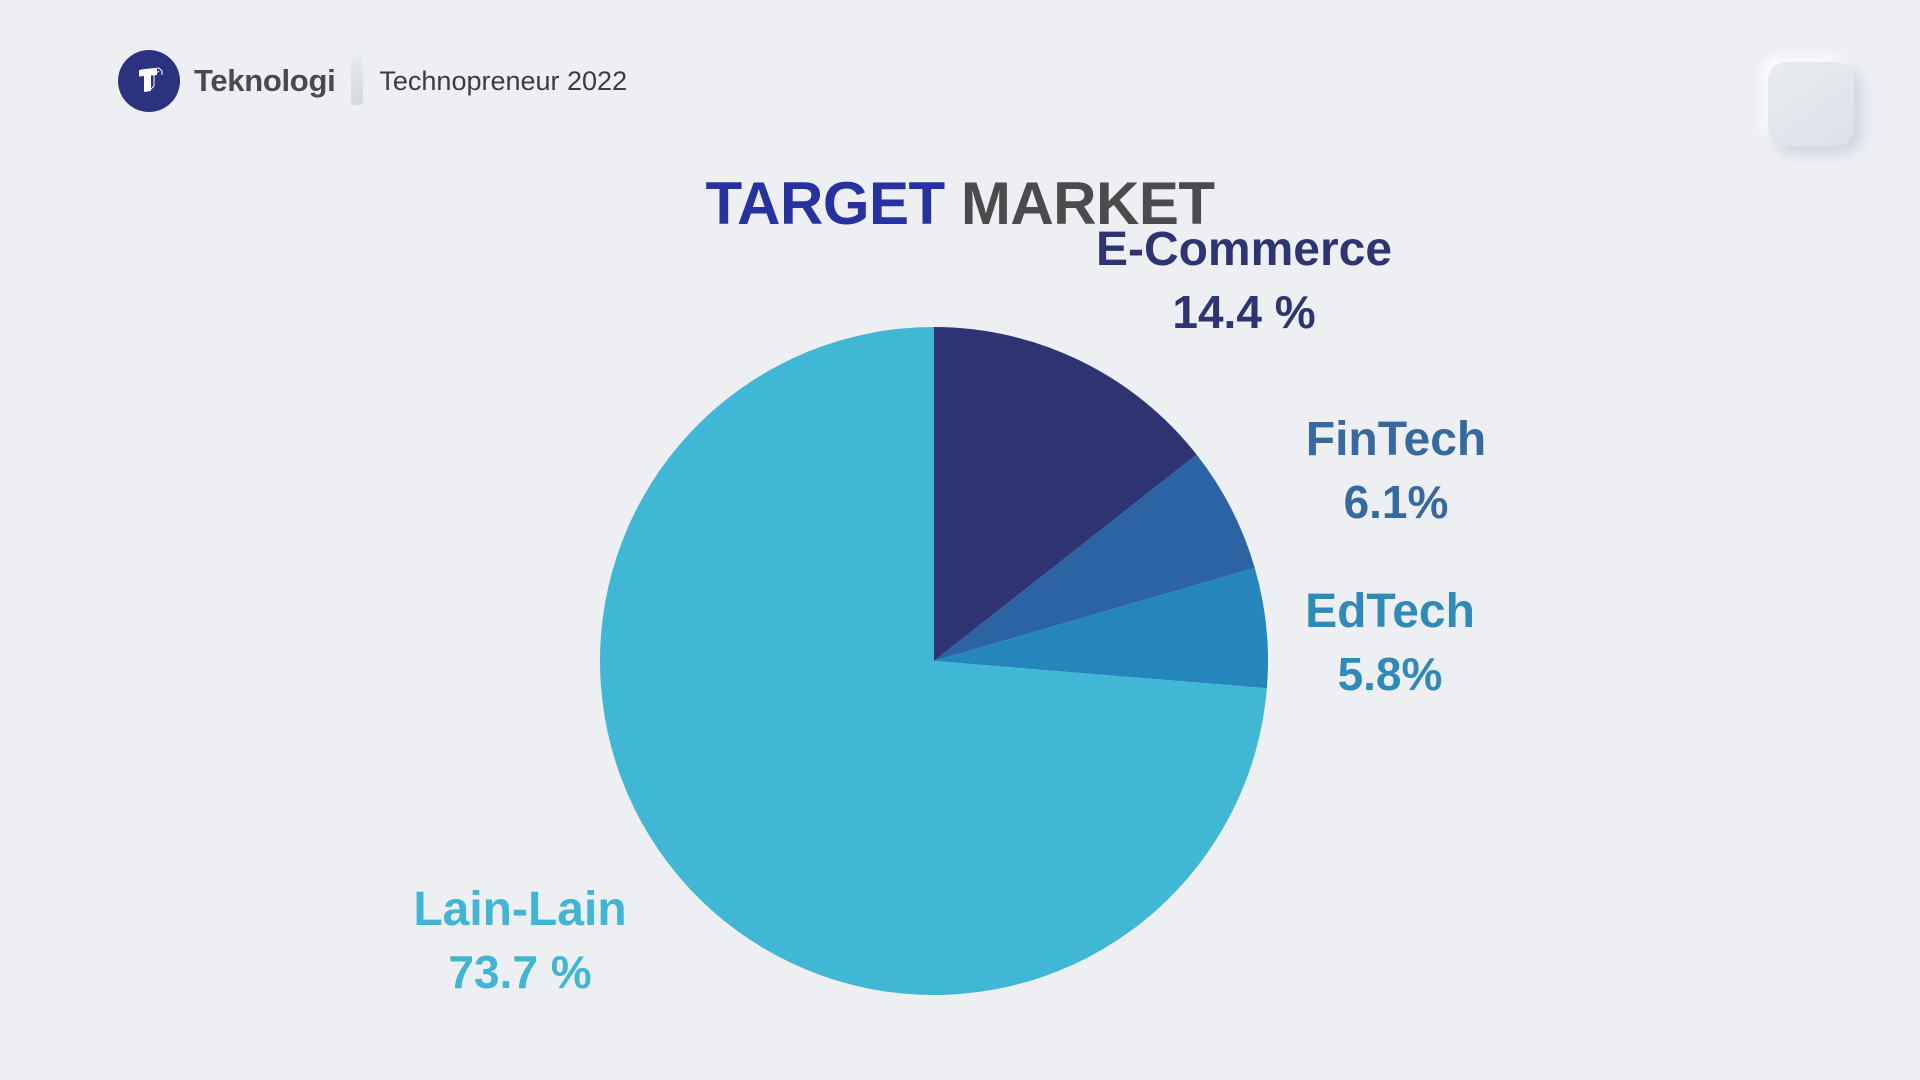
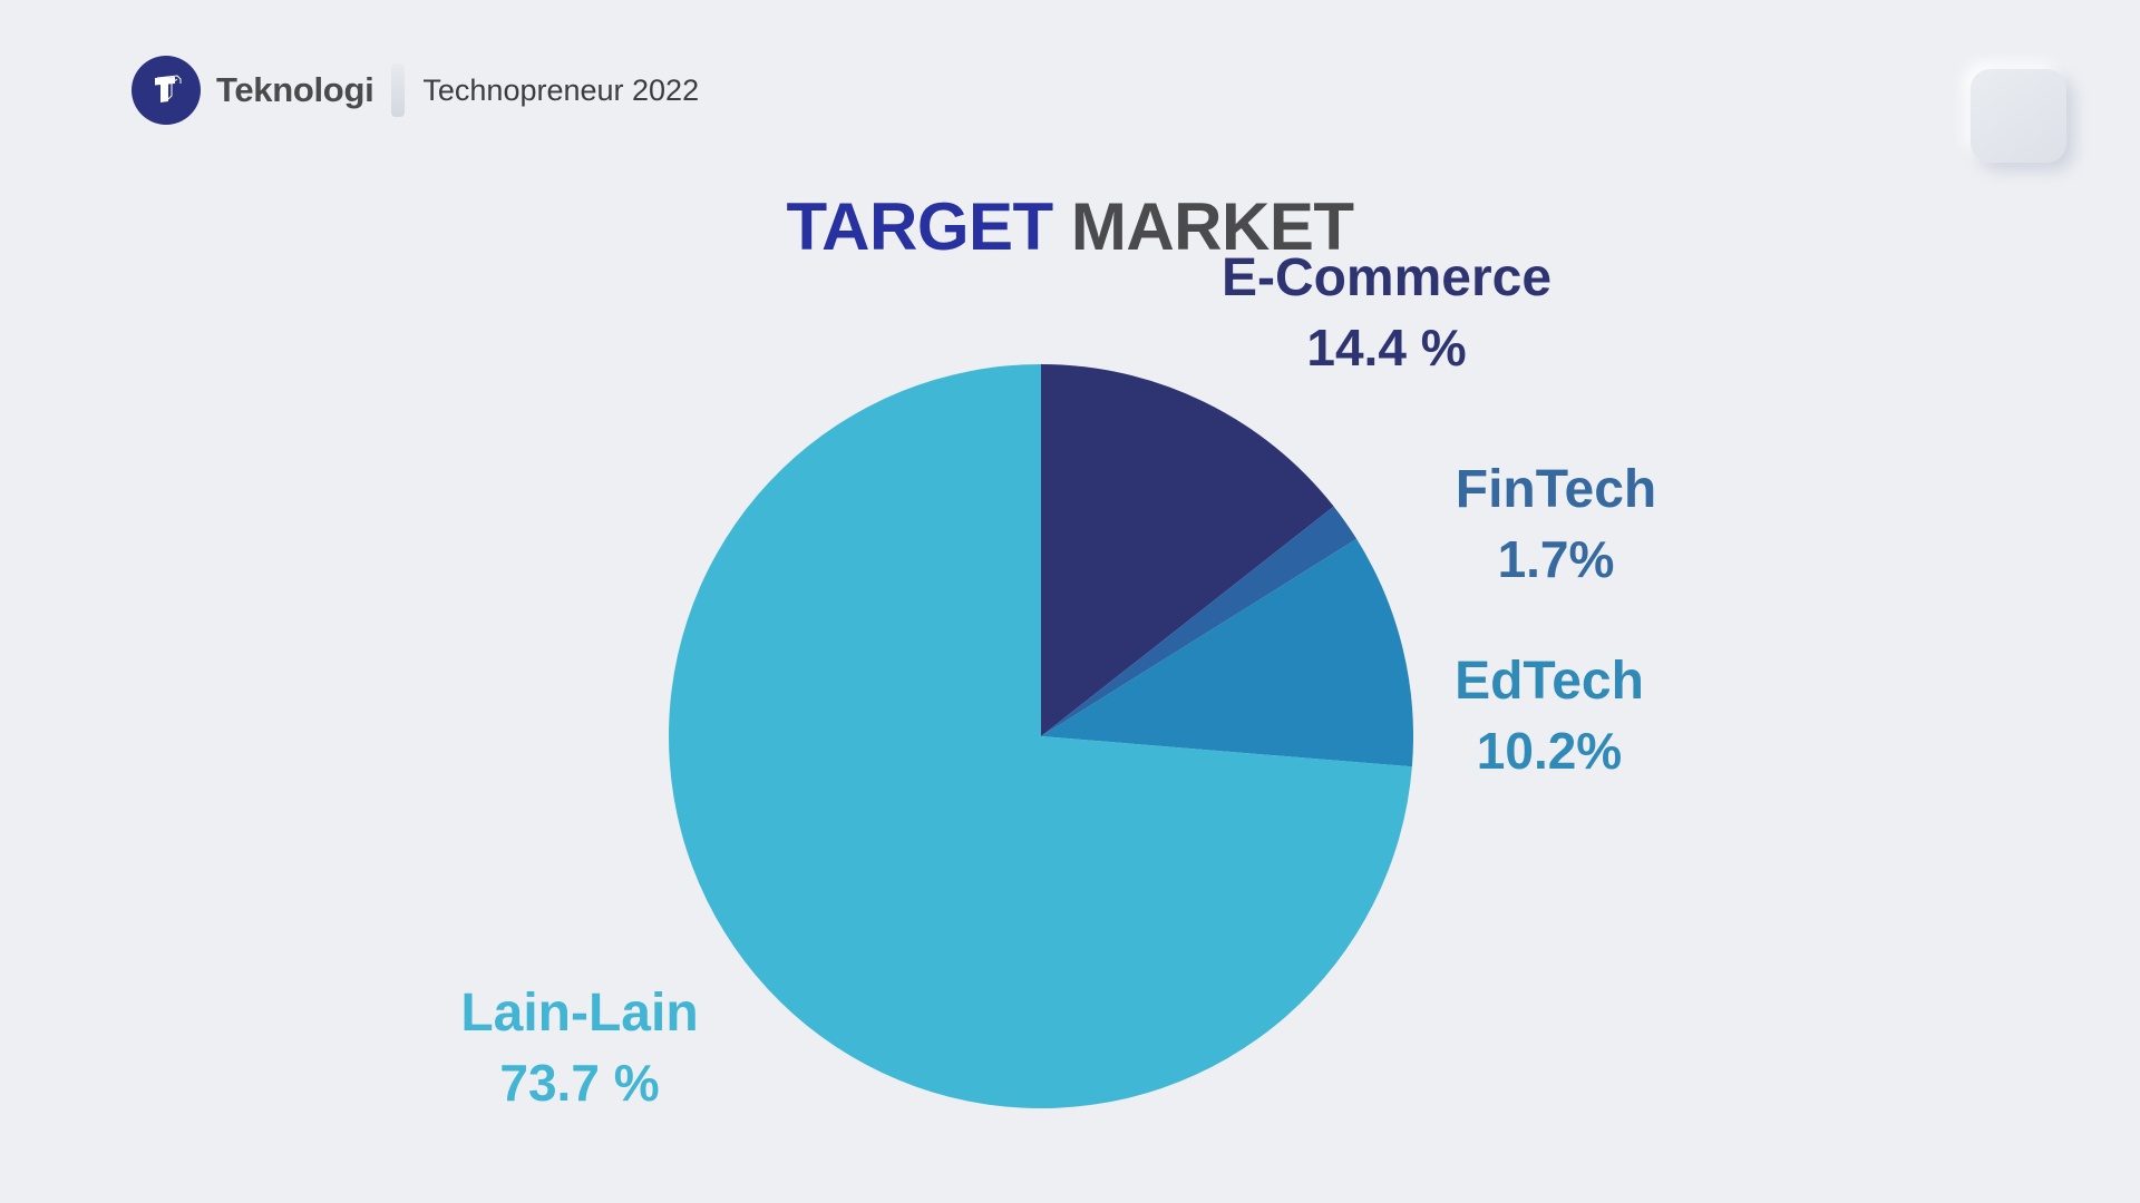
FinTech: 6.1% -> 1.7%
EdTech: 5.8% -> 10.2%
